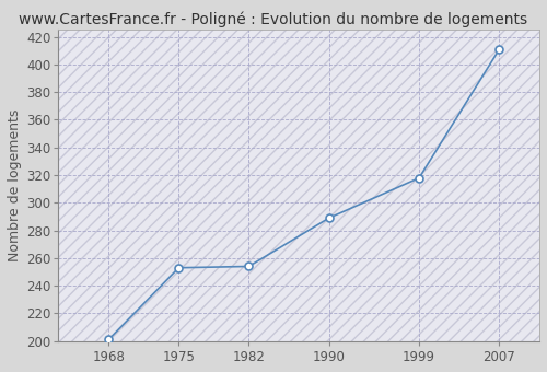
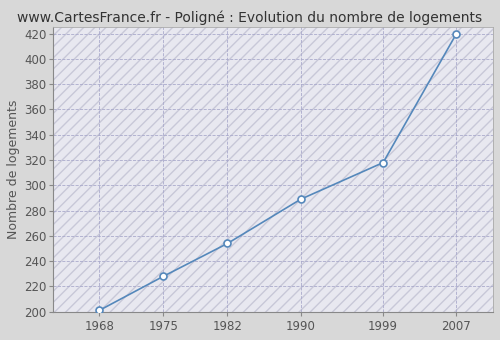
1975: 253 -> 228
2007: 411 -> 420
